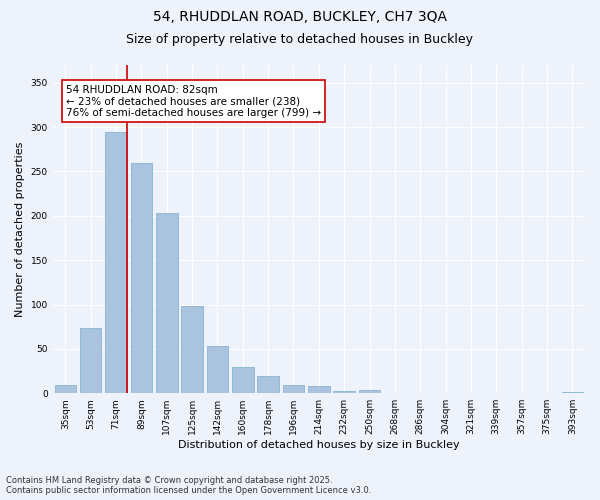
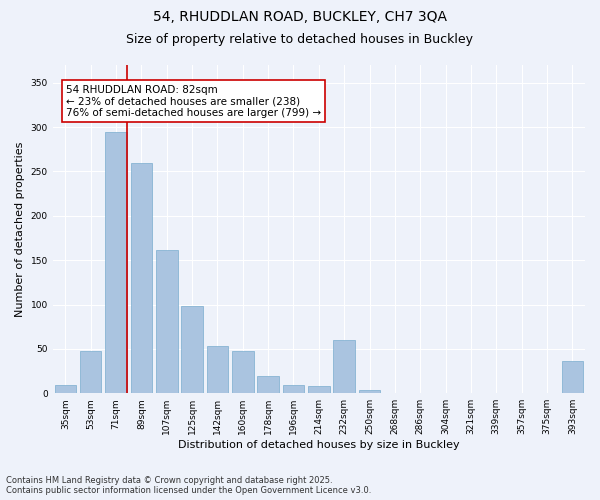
53sqm: 74 -> 48
107sqm: 203 -> 162
160sqm: 30 -> 48
232sqm: 3 -> 60
393sqm: 1 -> 36
